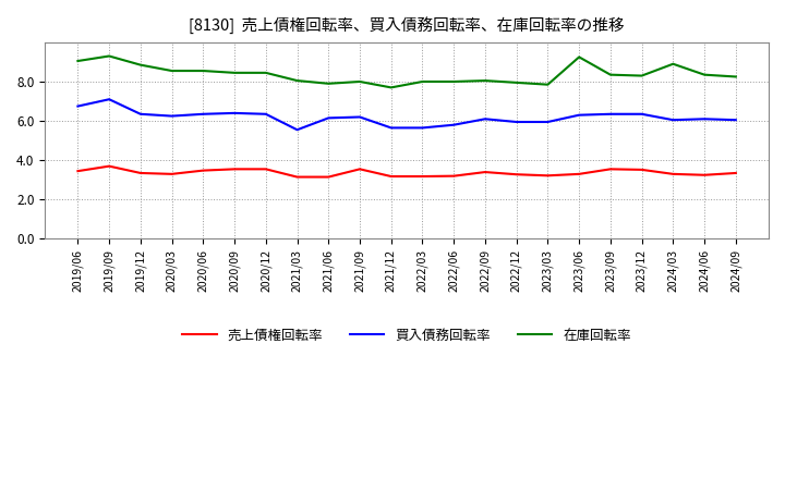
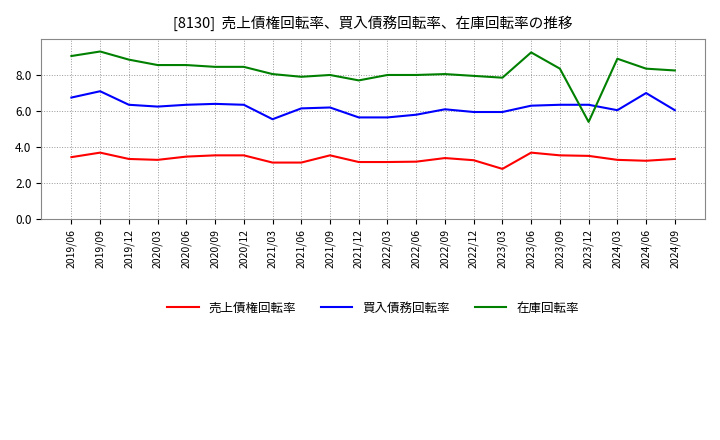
売上債権回転率/2023/03: 3.2 -> 2.8
売上債権回転率/2023/06: 3.3 -> 3.7
在庫回転率/2023/12: 8.3 -> 5.4
買入債務回転率/2024/06: 6.1 -> 7.0
